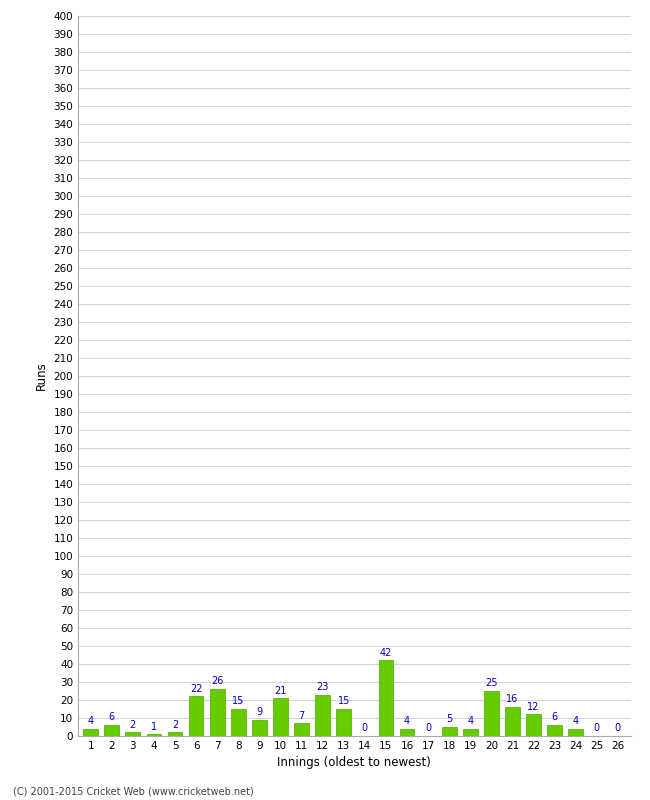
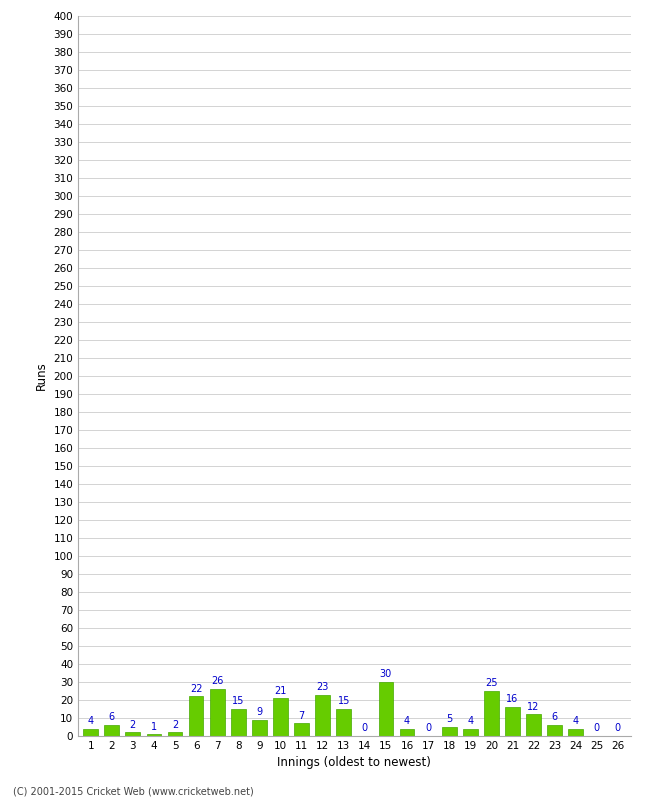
15: 42 -> 30
